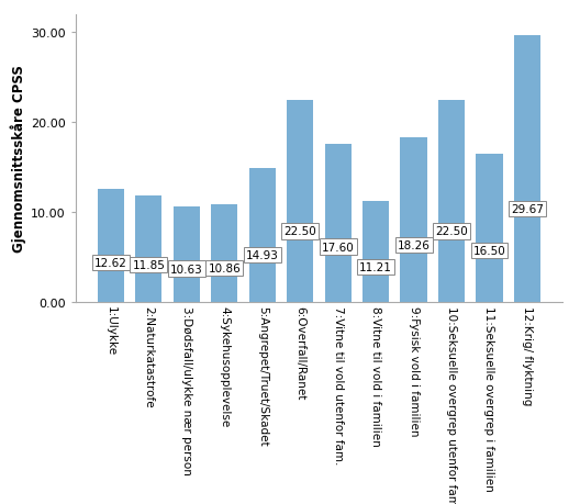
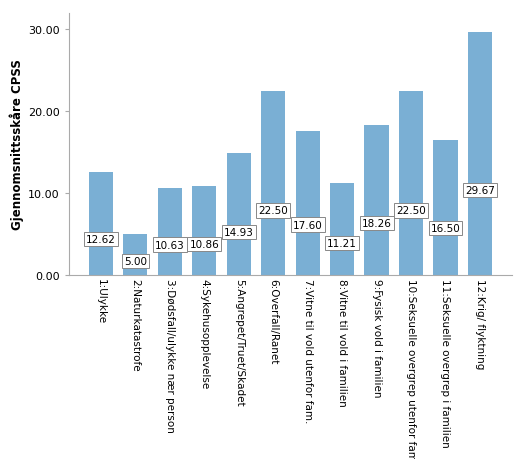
2:Naturkatastrofe: 11.85 -> 5.00
